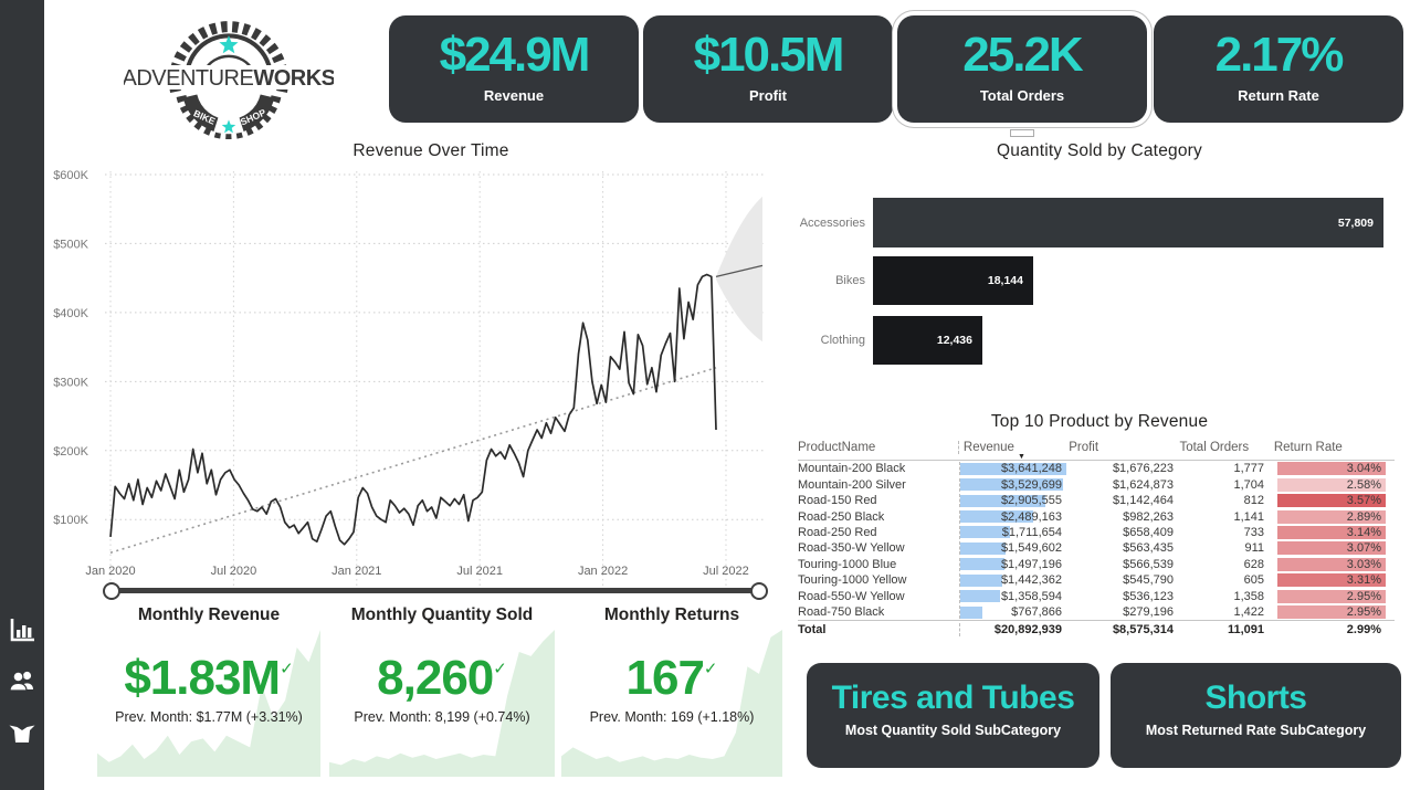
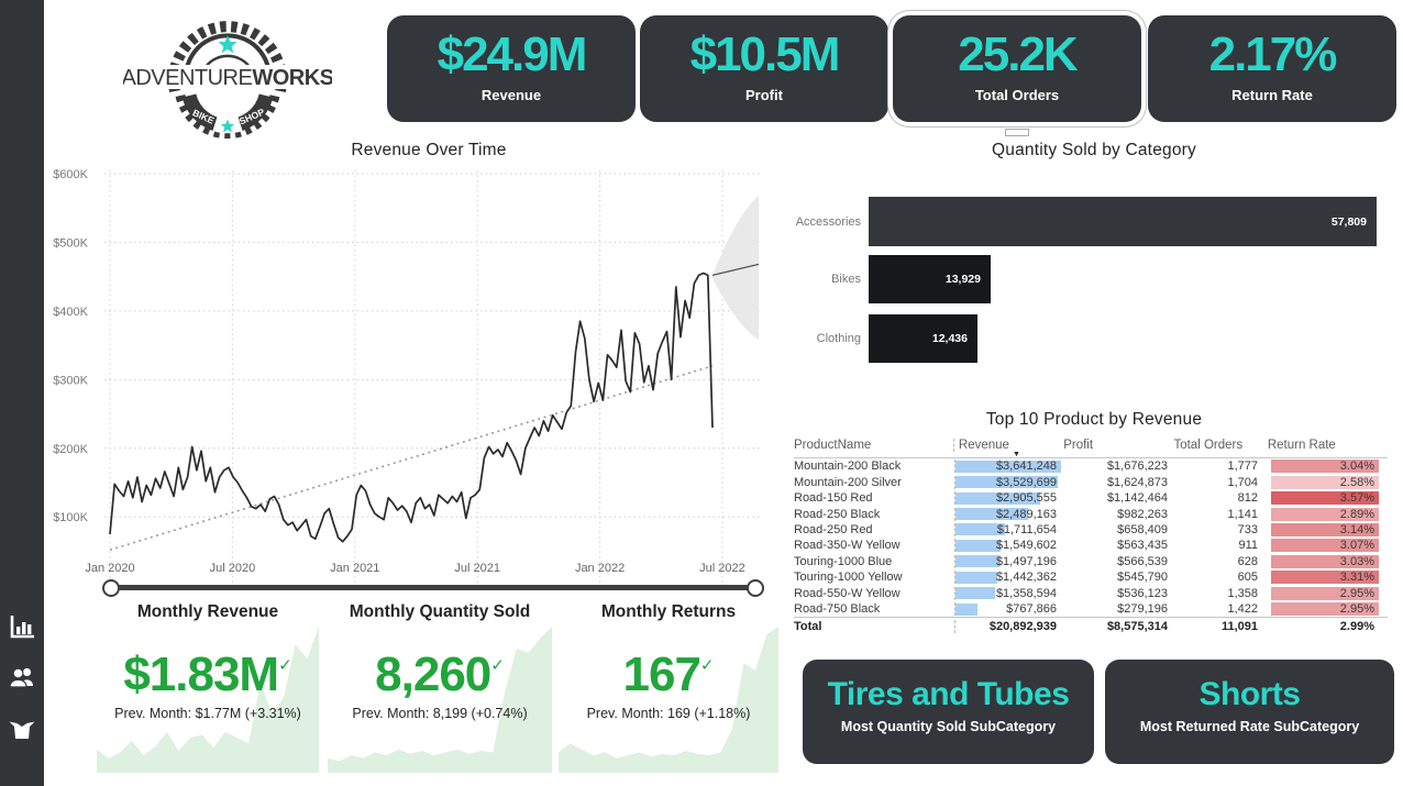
Quantity Sold by Category/Bikes: 18,144 -> 13,929
